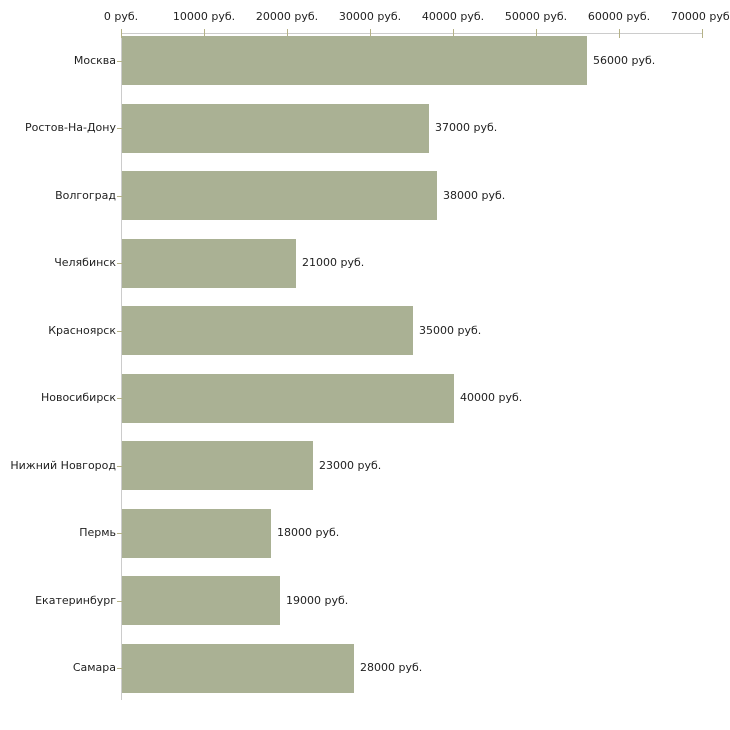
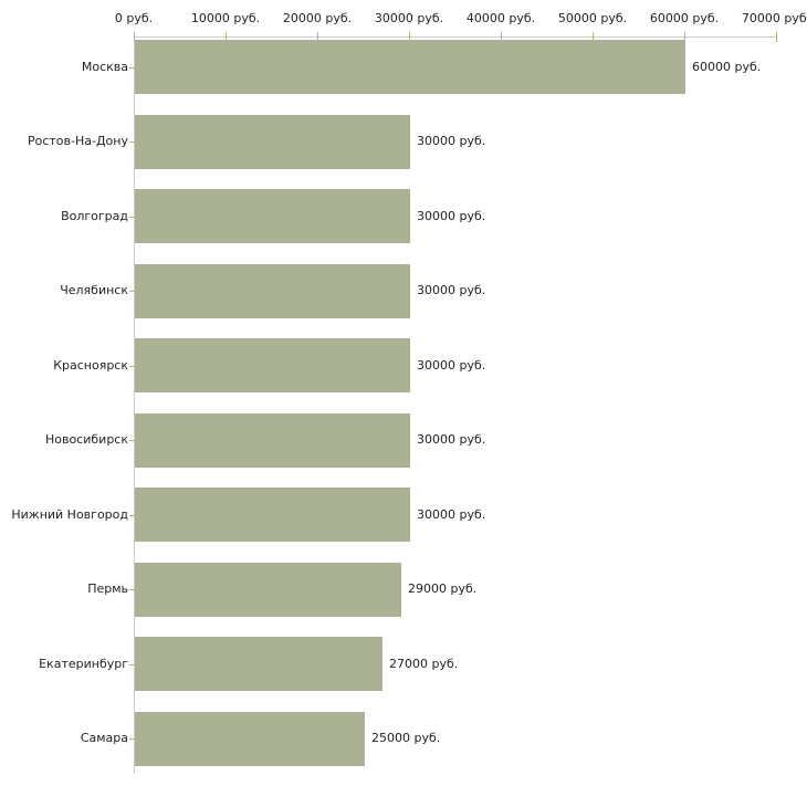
Москва: 56000 -> 60000
Ростов-На-Дону: 37000 -> 30000
Волгоград: 38000 -> 30000
Челябинск: 21000 -> 30000
Красноярск: 35000 -> 30000
Новосибирск: 40000 -> 30000
Нижний Новгород: 23000 -> 30000
Пермь: 18000 -> 29000
Екатеринбург: 19000 -> 27000
Самара: 28000 -> 25000
